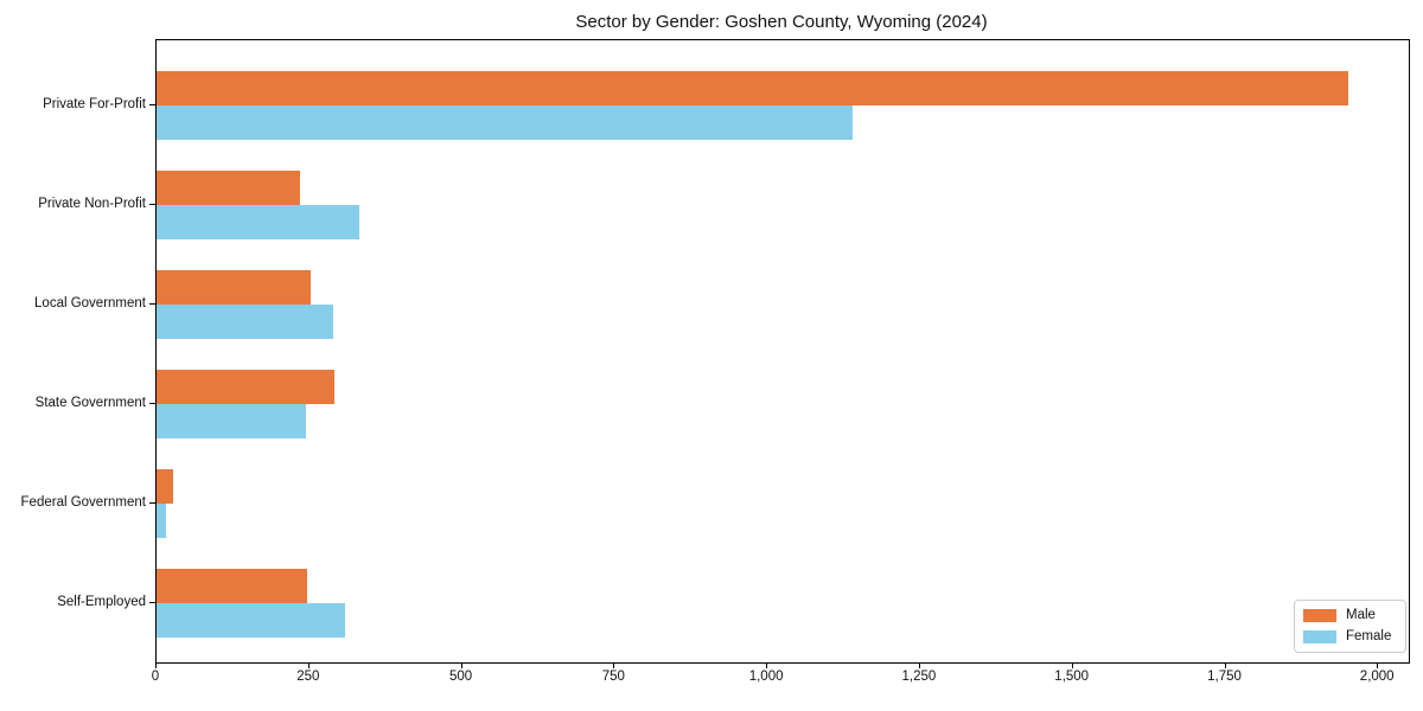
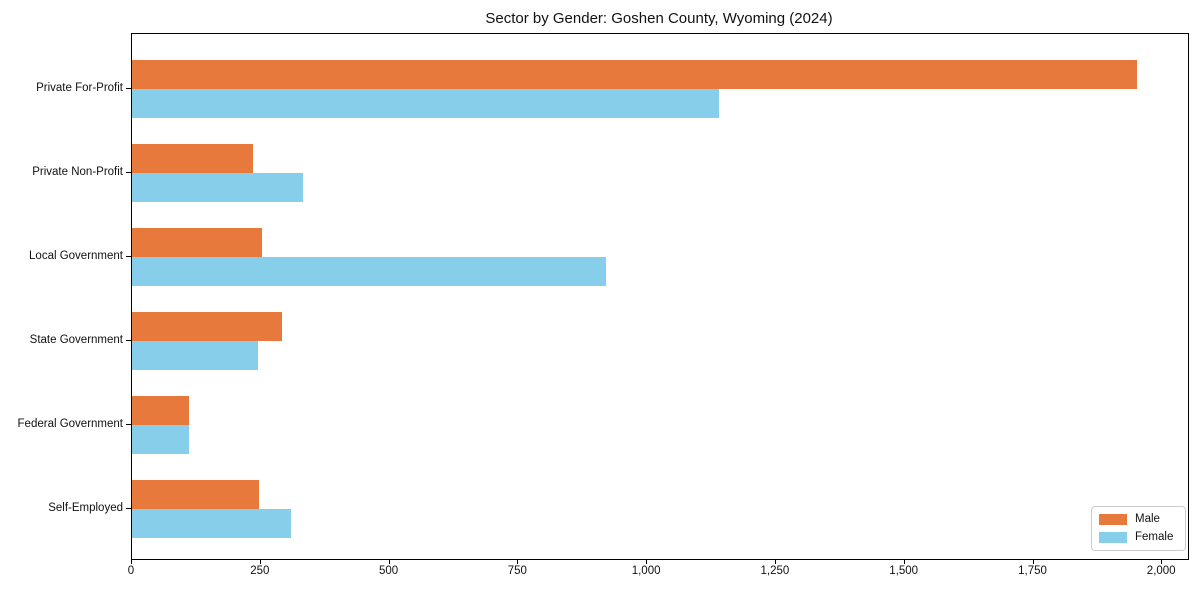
Female/Local Government: 290 -> 920
Male/Federal Government: 30 -> 110
Female/Federal Government: 20 -> 110
